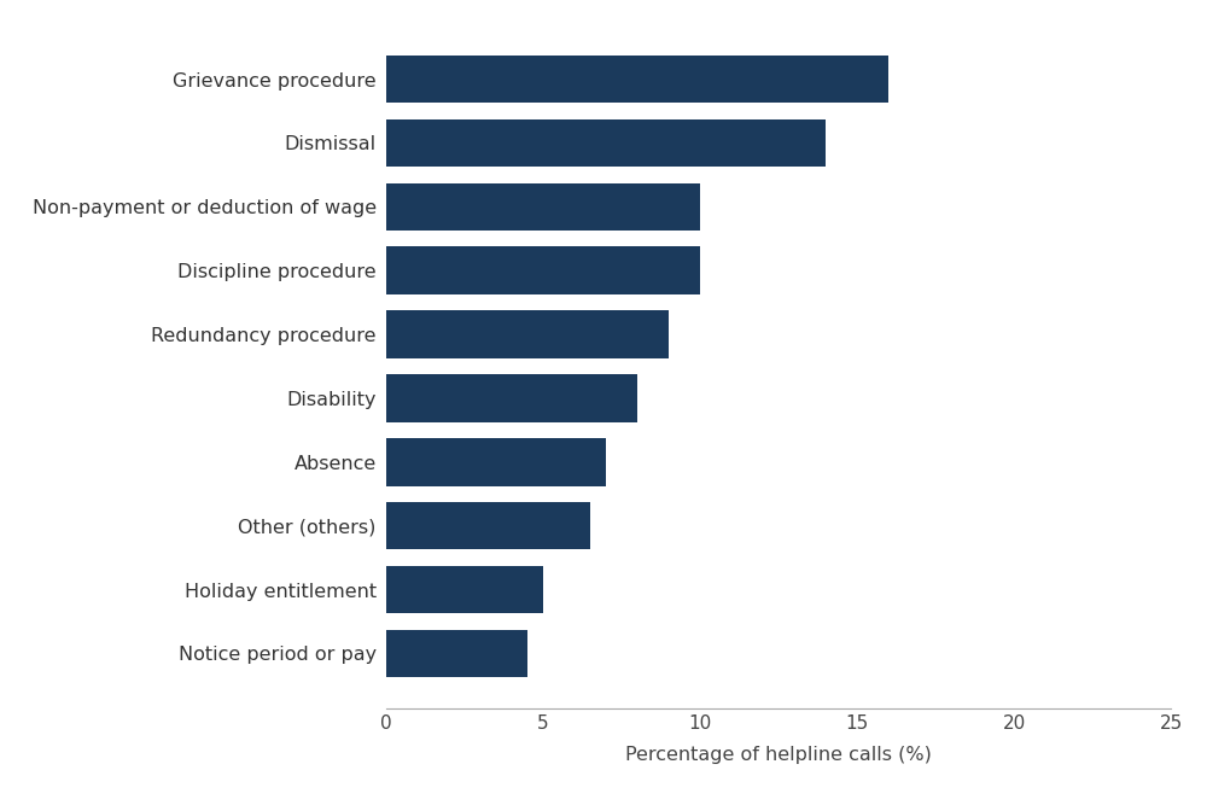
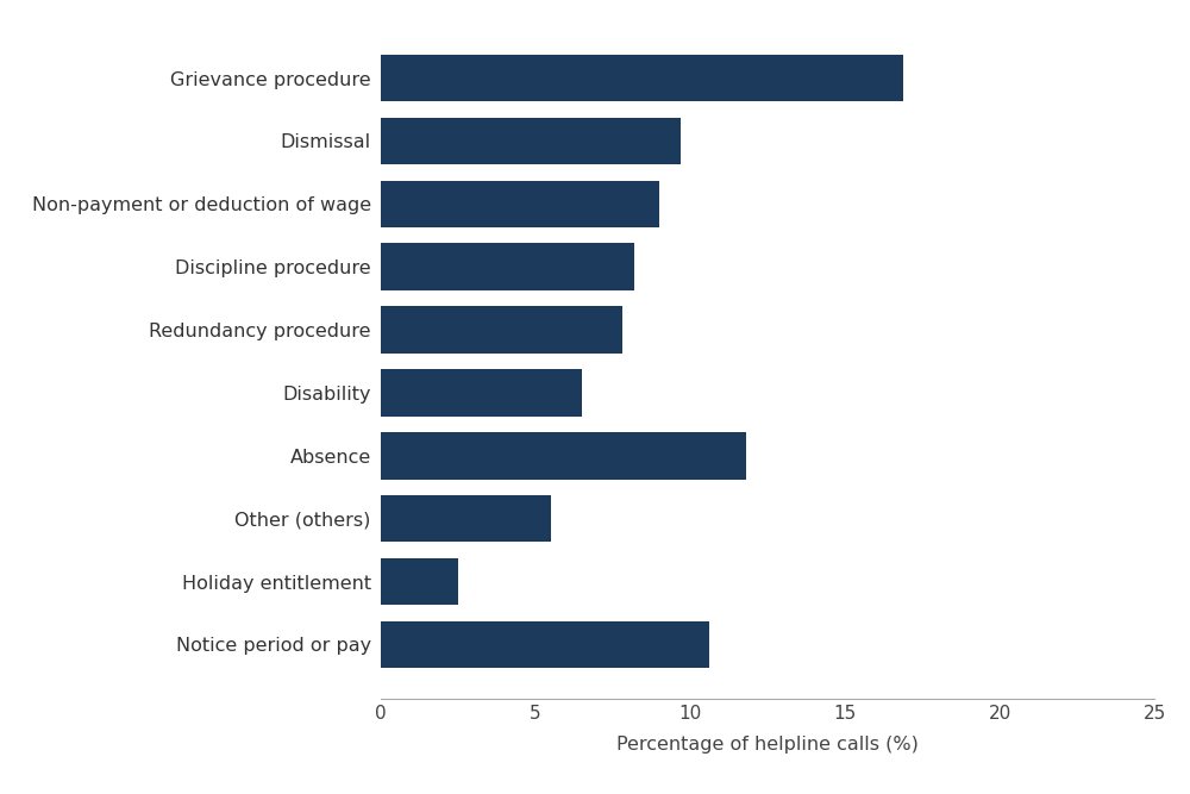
Grievance procedure: 16.0 -> 16.9
Dismissal: 14.0 -> 9.7
Non-payment or deduction of wage: 10.0 -> 9.0
Discipline procedure: 10.0 -> 8.2
Redundancy procedure: 9.0 -> 7.8
Disability: 8.0 -> 6.5
Absence: 7.0 -> 11.8
Other (others): 6.5 -> 5.5
Holiday entitlement: 5.0 -> 2.5
Notice period or pay: 4.5 -> 10.6
